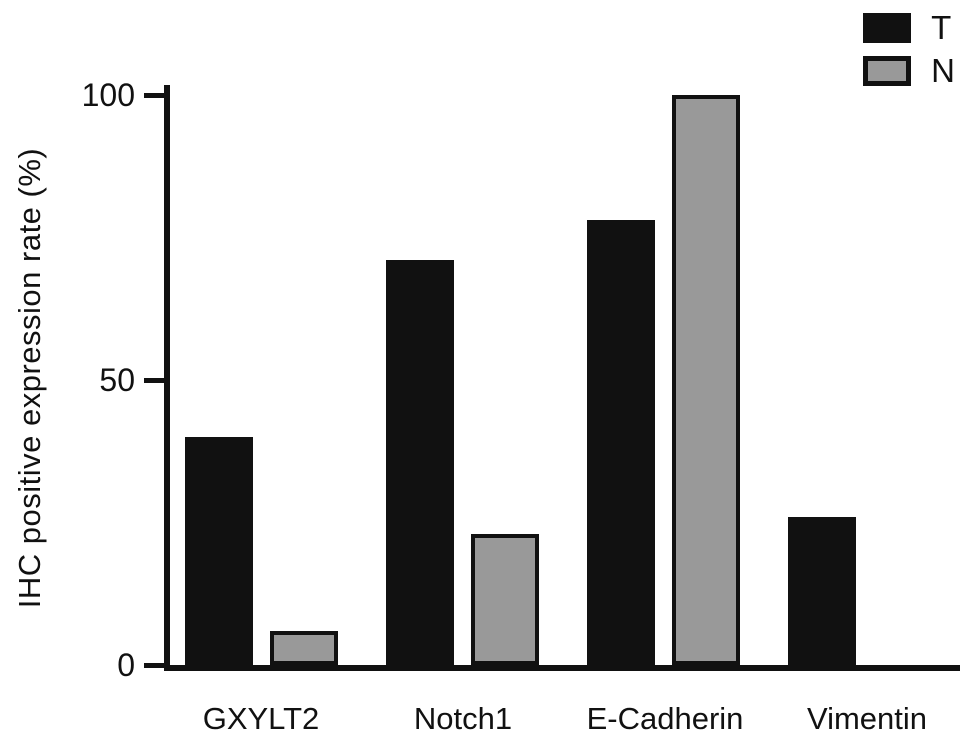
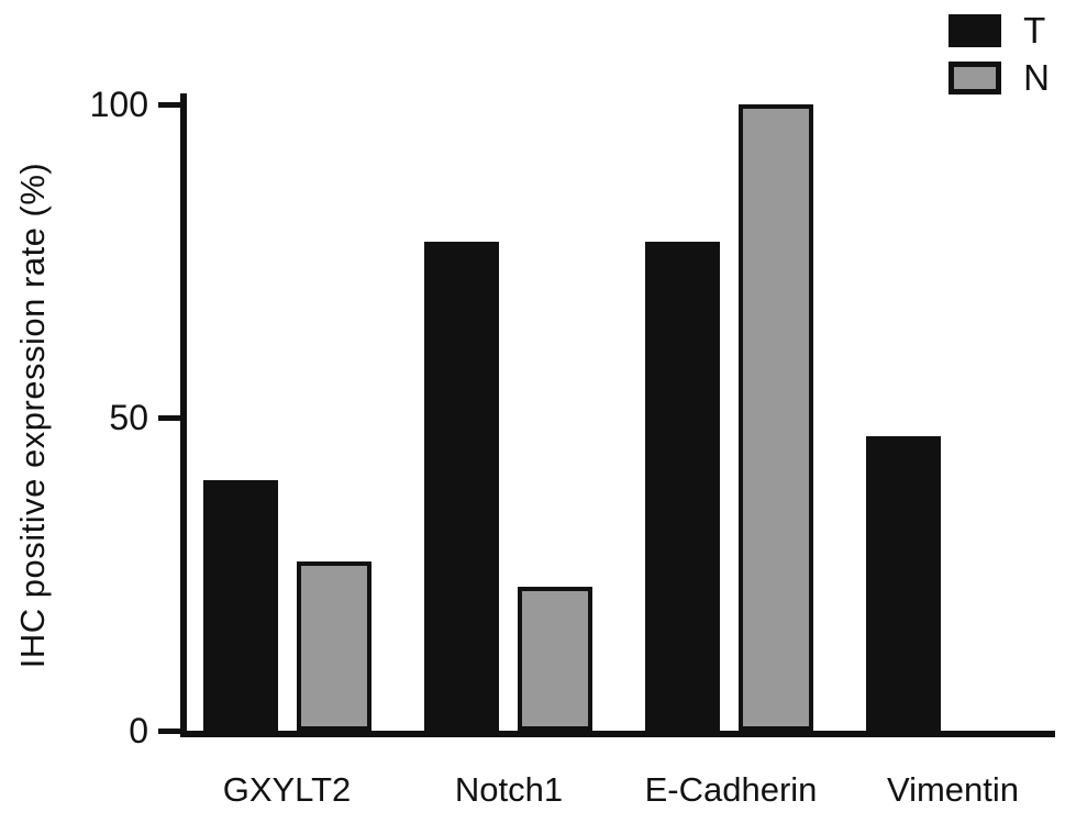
N/GXYLT2: 6 -> 27
T/Notch1: 71 -> 78
T/Vimentin: 26 -> 47
